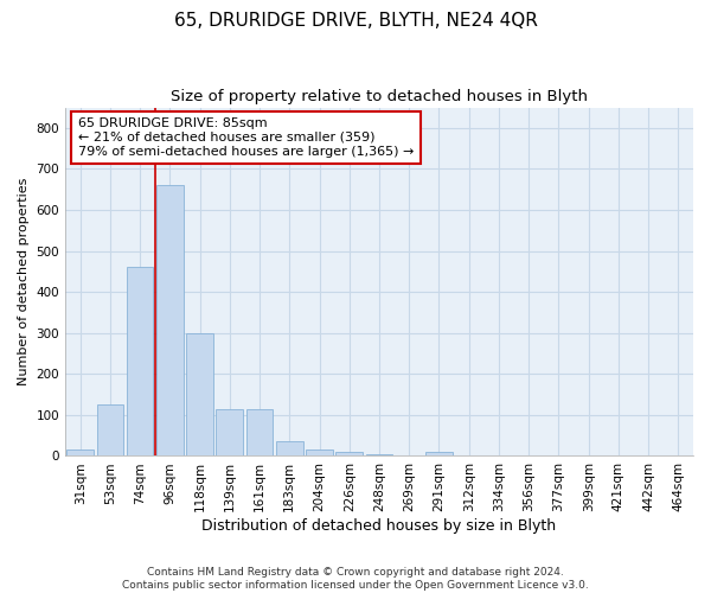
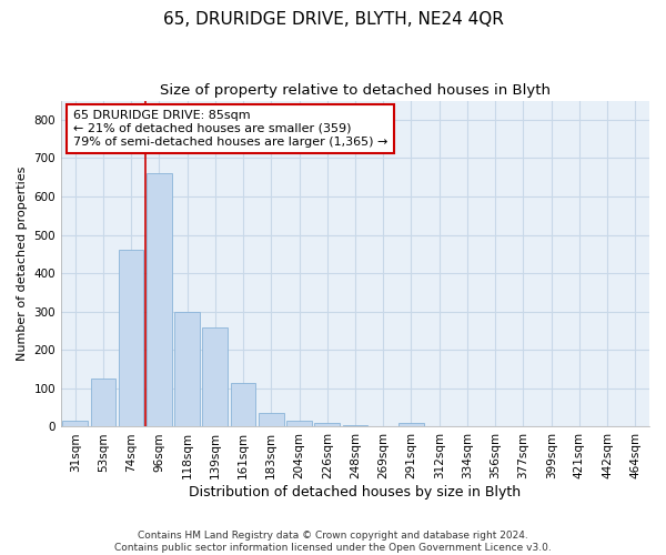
139sqm: 115 -> 260
